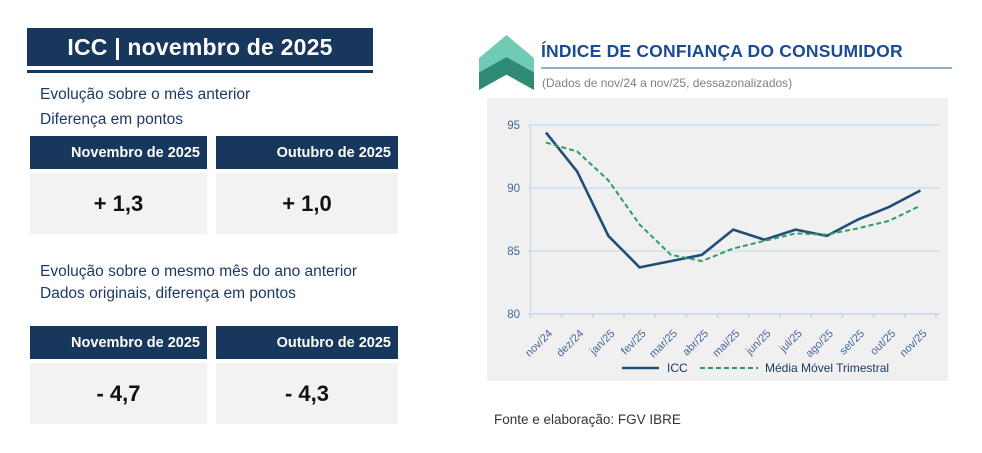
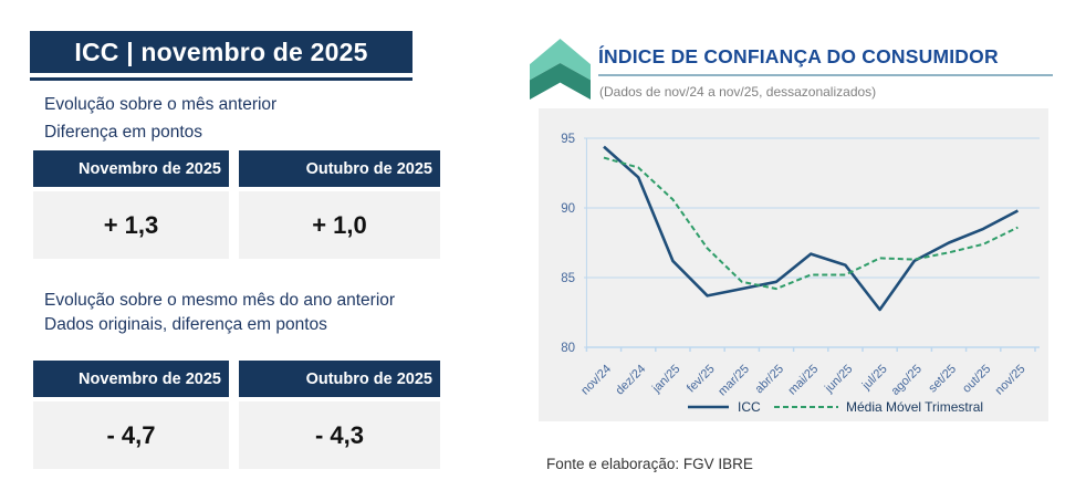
ICC/dez/24: 91.3 -> 92.2
Média Móvel Trimestral/jun/25: 85.8 -> 85.2
ICC/jul/25: 86.7 -> 82.7
